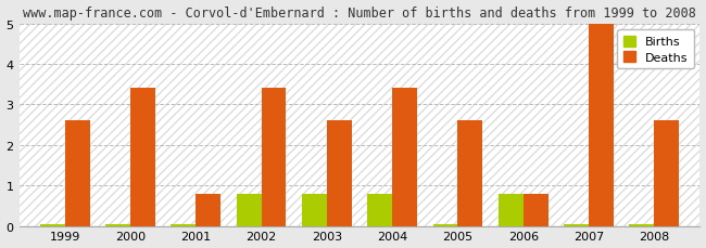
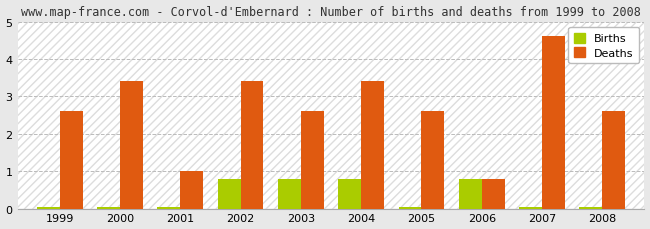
Deaths/2001: 0.8 -> 1.0
Deaths/2007: 5.0 -> 4.6
